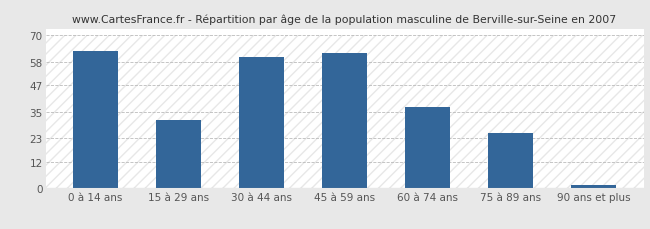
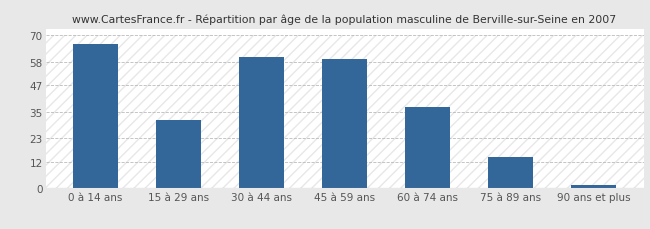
0 à 14 ans: 63 -> 66
45 à 59 ans: 62 -> 59
75 à 89 ans: 25 -> 14
